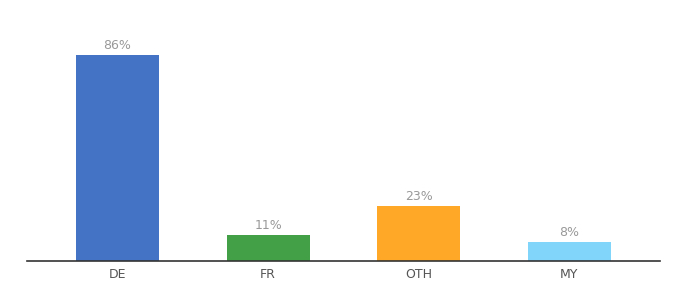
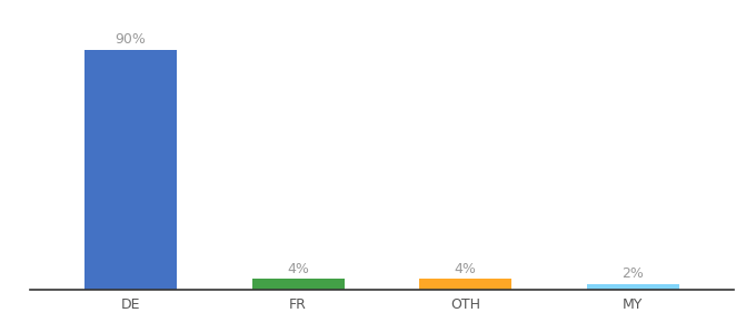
DE: 86% -> 90%
FR: 11% -> 4%
OTH: 23% -> 4%
MY: 8% -> 2%
